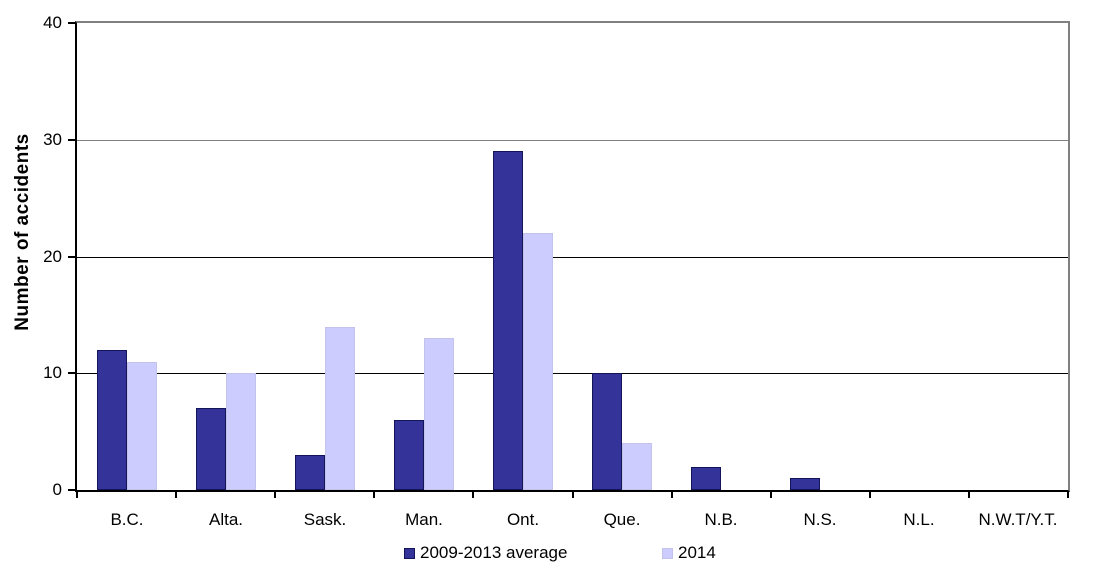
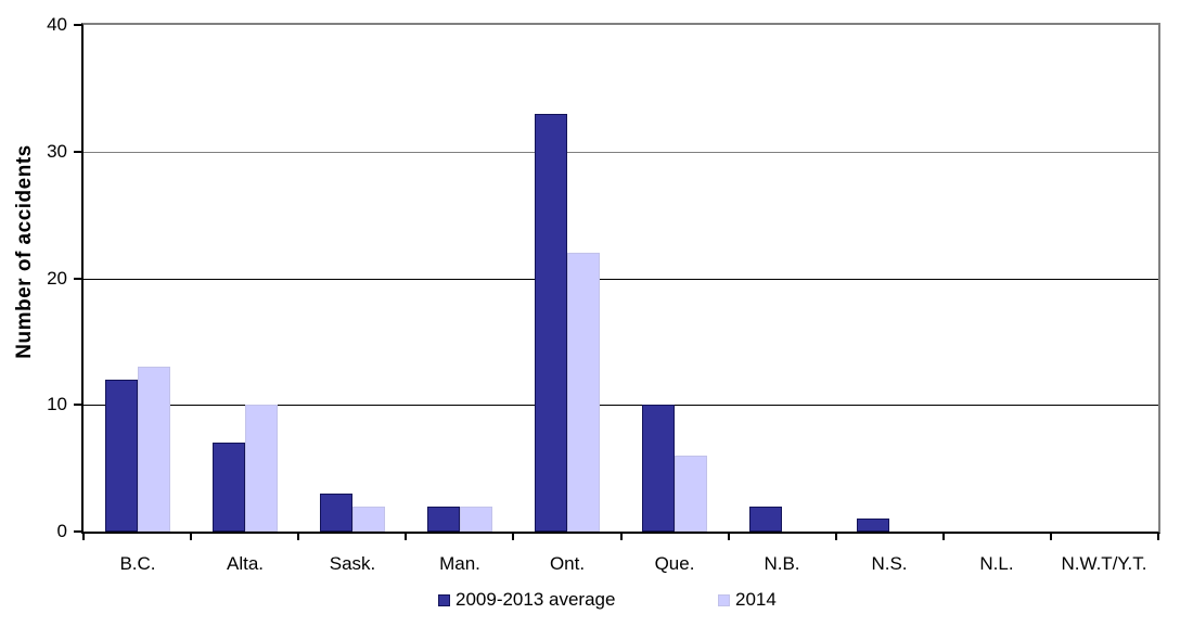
2014/B.C.: 11 -> 13
2014/Sask.: 14 -> 2
2009-2013 average/Man.: 6 -> 2
2014/Man.: 13 -> 2
2009-2013 average/Ont.: 29 -> 33
2014/Que.: 4 -> 6
